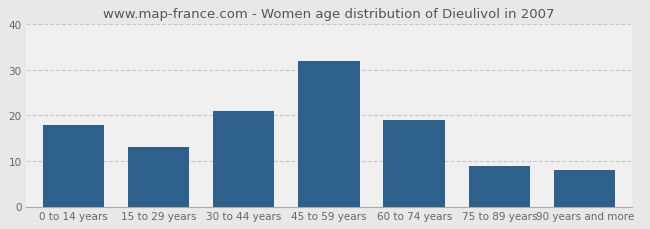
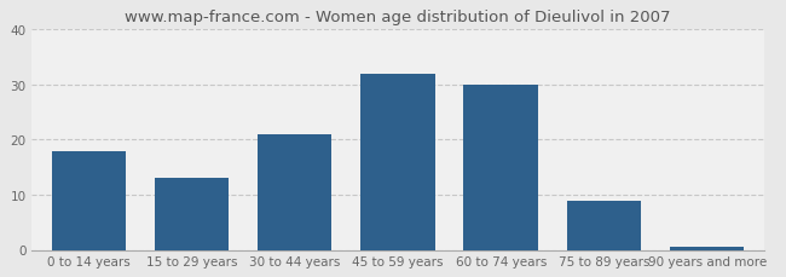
60 to 74 years: 19.0 -> 30.0
90 years and more: 8.0 -> 0.5
